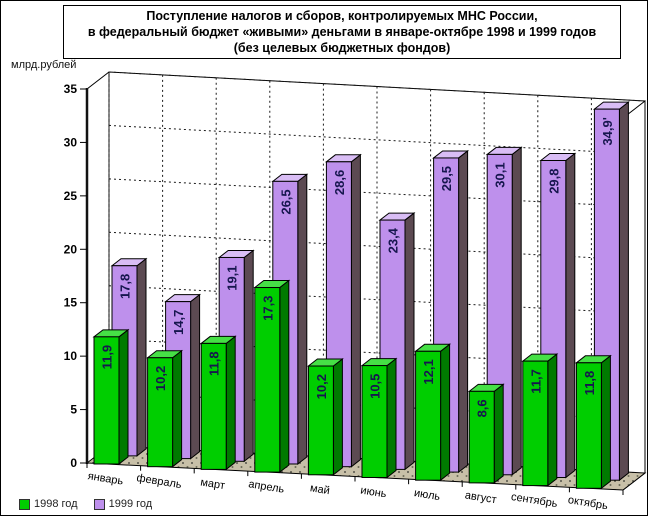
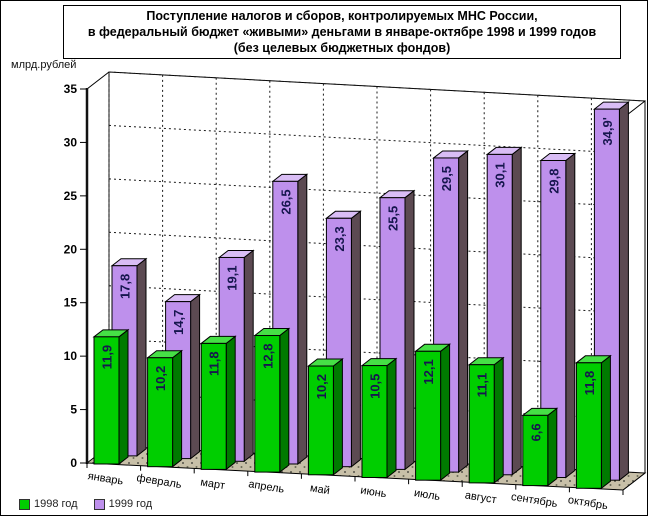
1998 год/апрель: 17,3 -> 12,8
1999 год/май: 28,6 -> 23,3
1999 год/июнь: 23,4 -> 25,5
1998 год/август: 8,6 -> 11,1
1998 год/сентябрь: 11,7 -> 6,6
